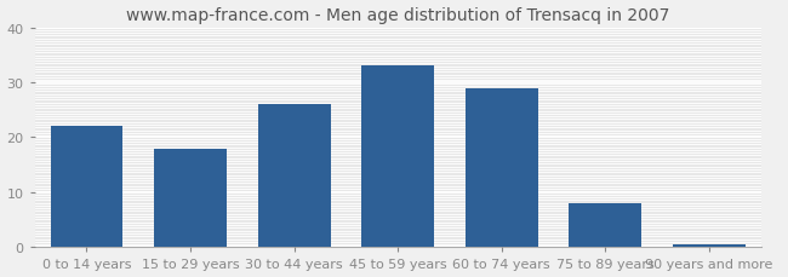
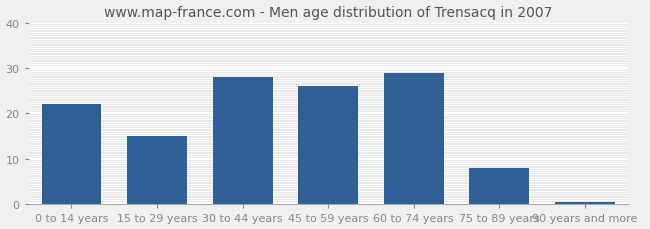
15 to 29 years: 18.0 -> 15.0
30 to 44 years: 26.0 -> 28.0
45 to 59 years: 33.0 -> 26.0
